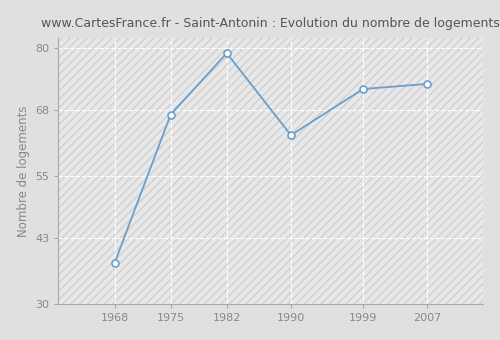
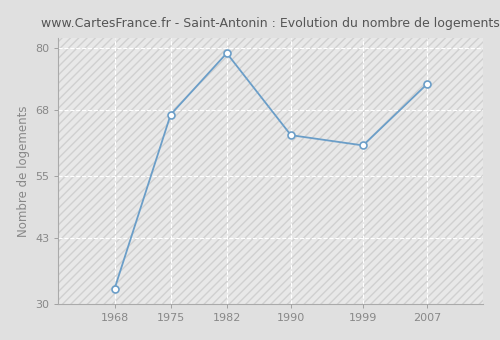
1968: 38 -> 33
1999: 72 -> 61
